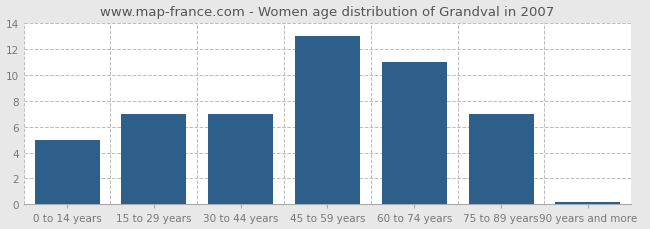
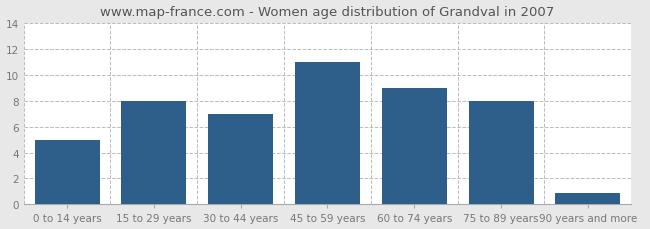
15 to 29 years: 7.0 -> 8.0
45 to 59 years: 13.0 -> 11.0
60 to 74 years: 11.0 -> 9.0
75 to 89 years: 7.0 -> 8.0
90 years and more: 0.2 -> 0.9
